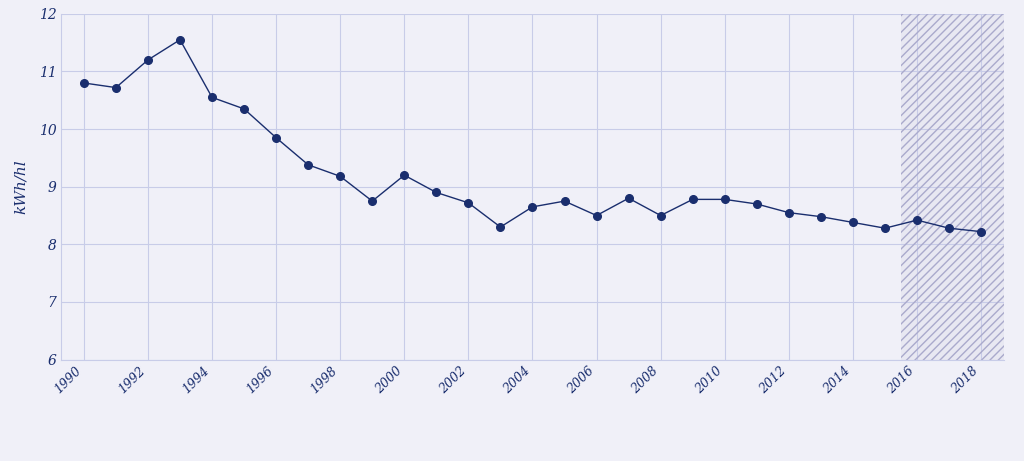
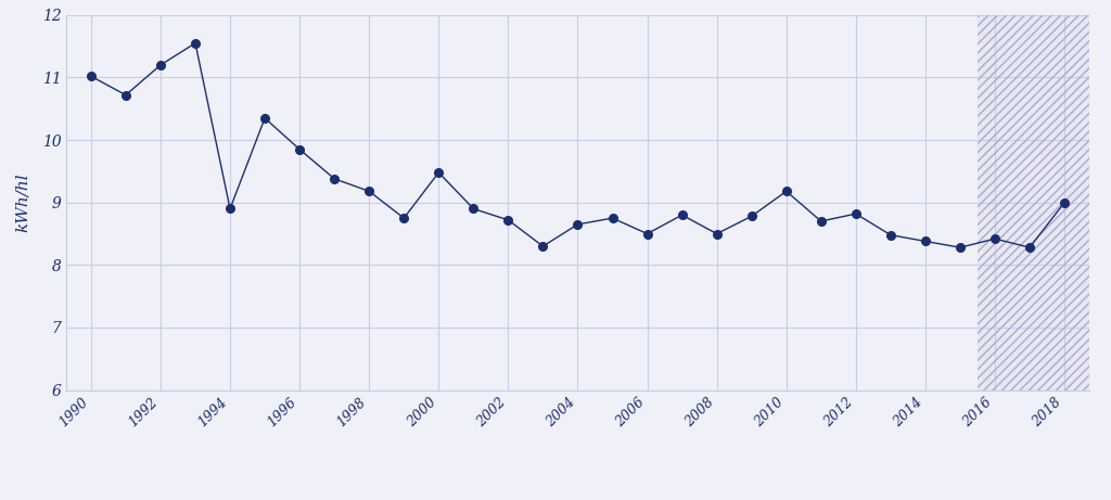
1990: 10.80 -> 11.02
1994: 10.55 -> 8.90
2000: 9.20 -> 9.48
2010: 8.78 -> 9.18
2012: 8.55 -> 8.82
2018: 8.22 -> 9.00
